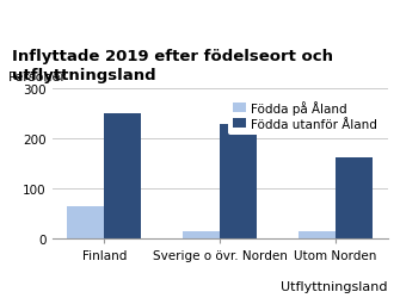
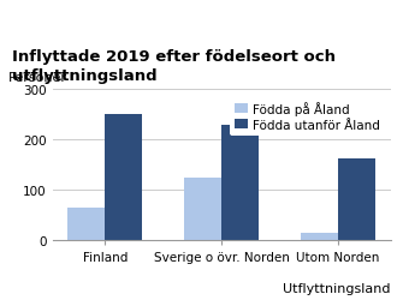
Födda på Åland/Sverige o övr. Norden: 15 -> 123
